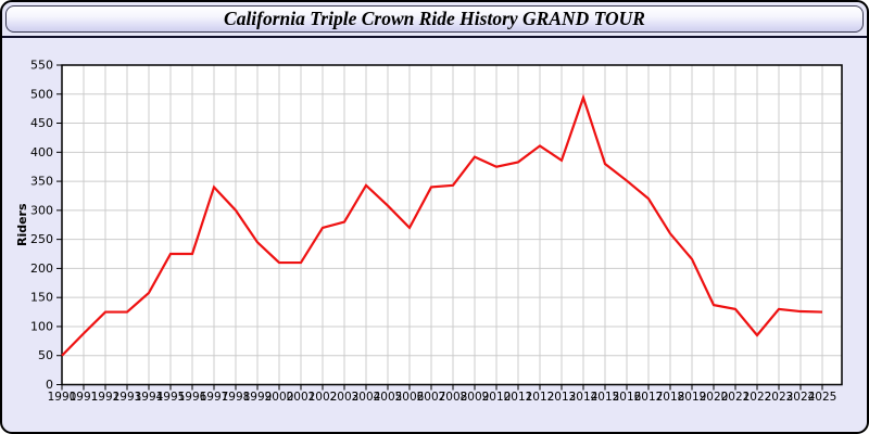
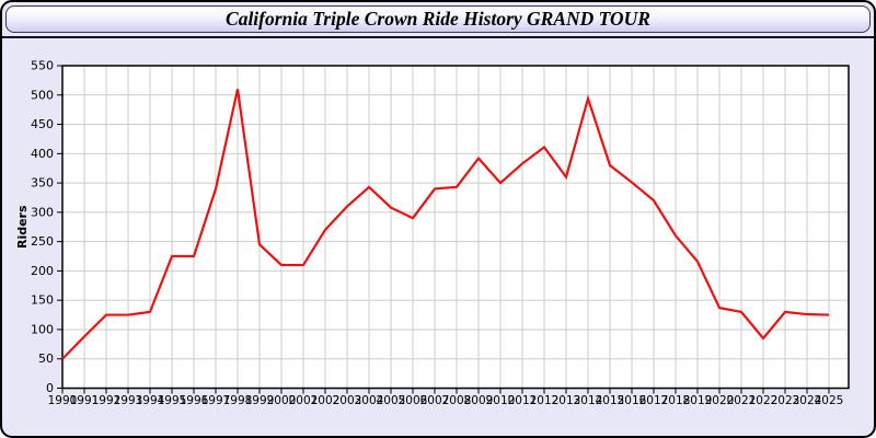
1994: 160 -> 130
1998: 300 -> 510
2003: 280 -> 310
2006: 270 -> 290
2010: 380 -> 350
2013: 390 -> 360
